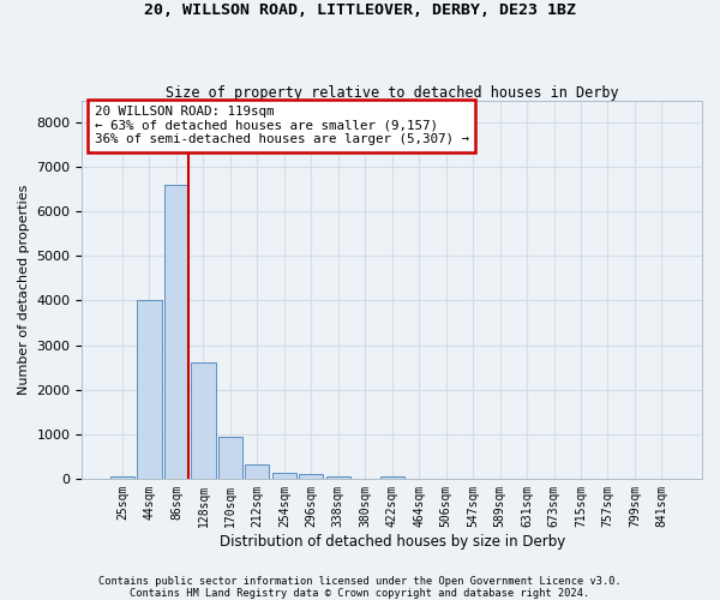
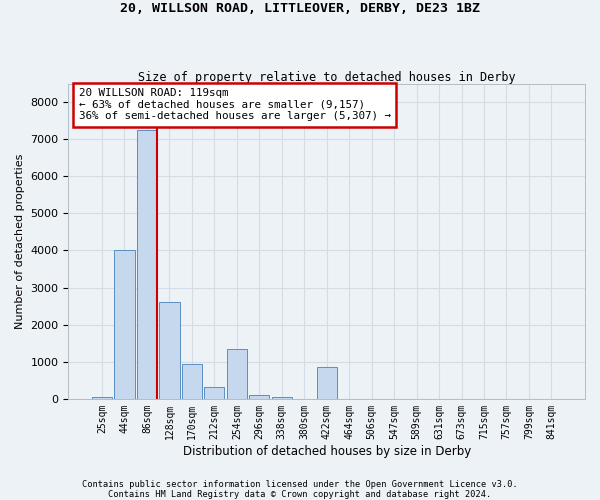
86sqm: 6600 -> 7250
254sqm: 130 -> 1350
422sqm: 60 -> 850
